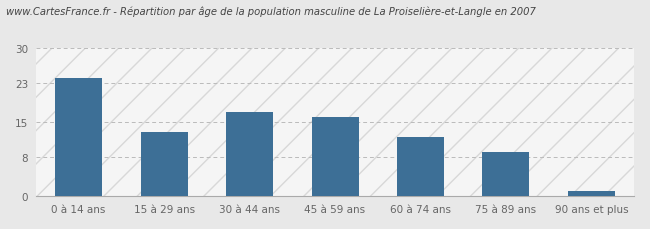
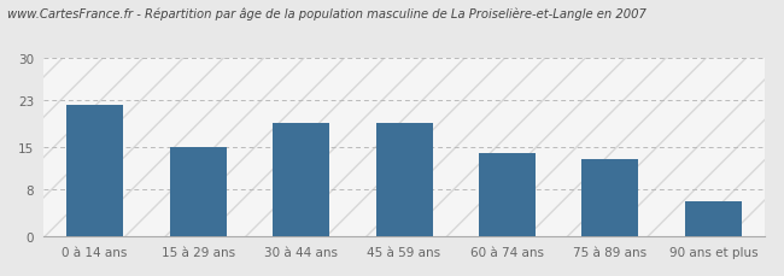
0 à 14 ans: 24 -> 22
15 à 29 ans: 13 -> 15
30 à 44 ans: 17 -> 19
45 à 59 ans: 16 -> 19
60 à 74 ans: 12 -> 14
75 à 89 ans: 9 -> 13
90 ans et plus: 1 -> 6
